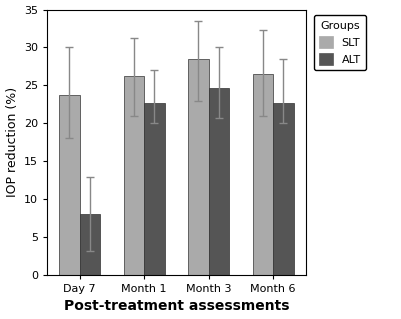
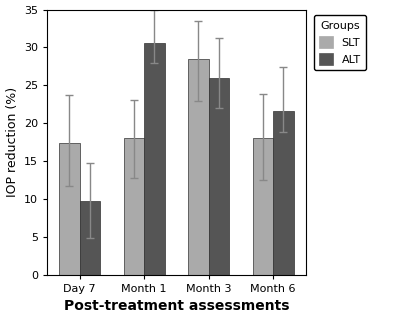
SLT/Day 7: 23.7 -> 17.4
ALT/Day 7: 8.0 -> 9.8
SLT/Month 1: 26.2 -> 18.0
ALT/Month 1: 22.7 -> 30.6
ALT/Month 3: 24.7 -> 26.0
SLT/Month 6: 26.5 -> 18.0
ALT/Month 6: 22.7 -> 21.6
